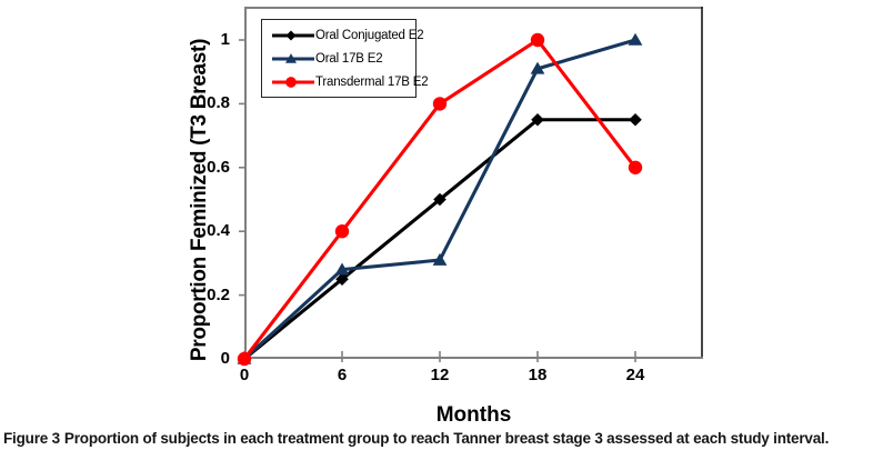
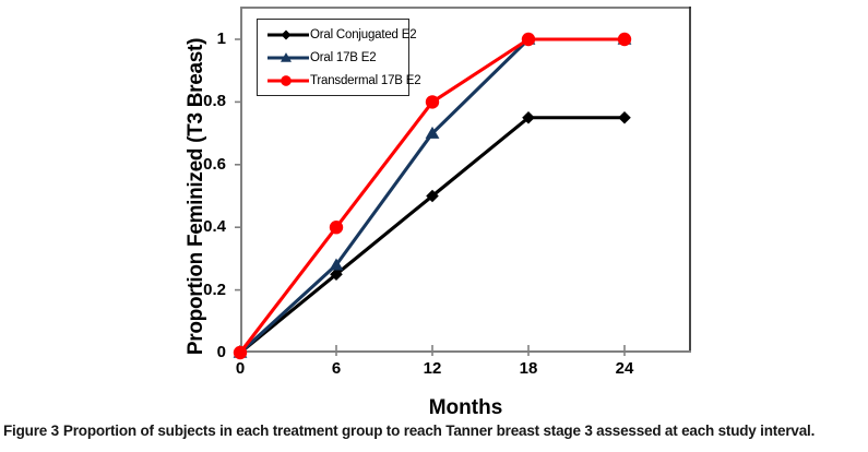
Oral 17B E2/12: 0.31 -> 0.70
Oral 17B E2/18: 0.91 -> 1.00
Transdermal 17B E2/24: 0.6 -> 1.0
